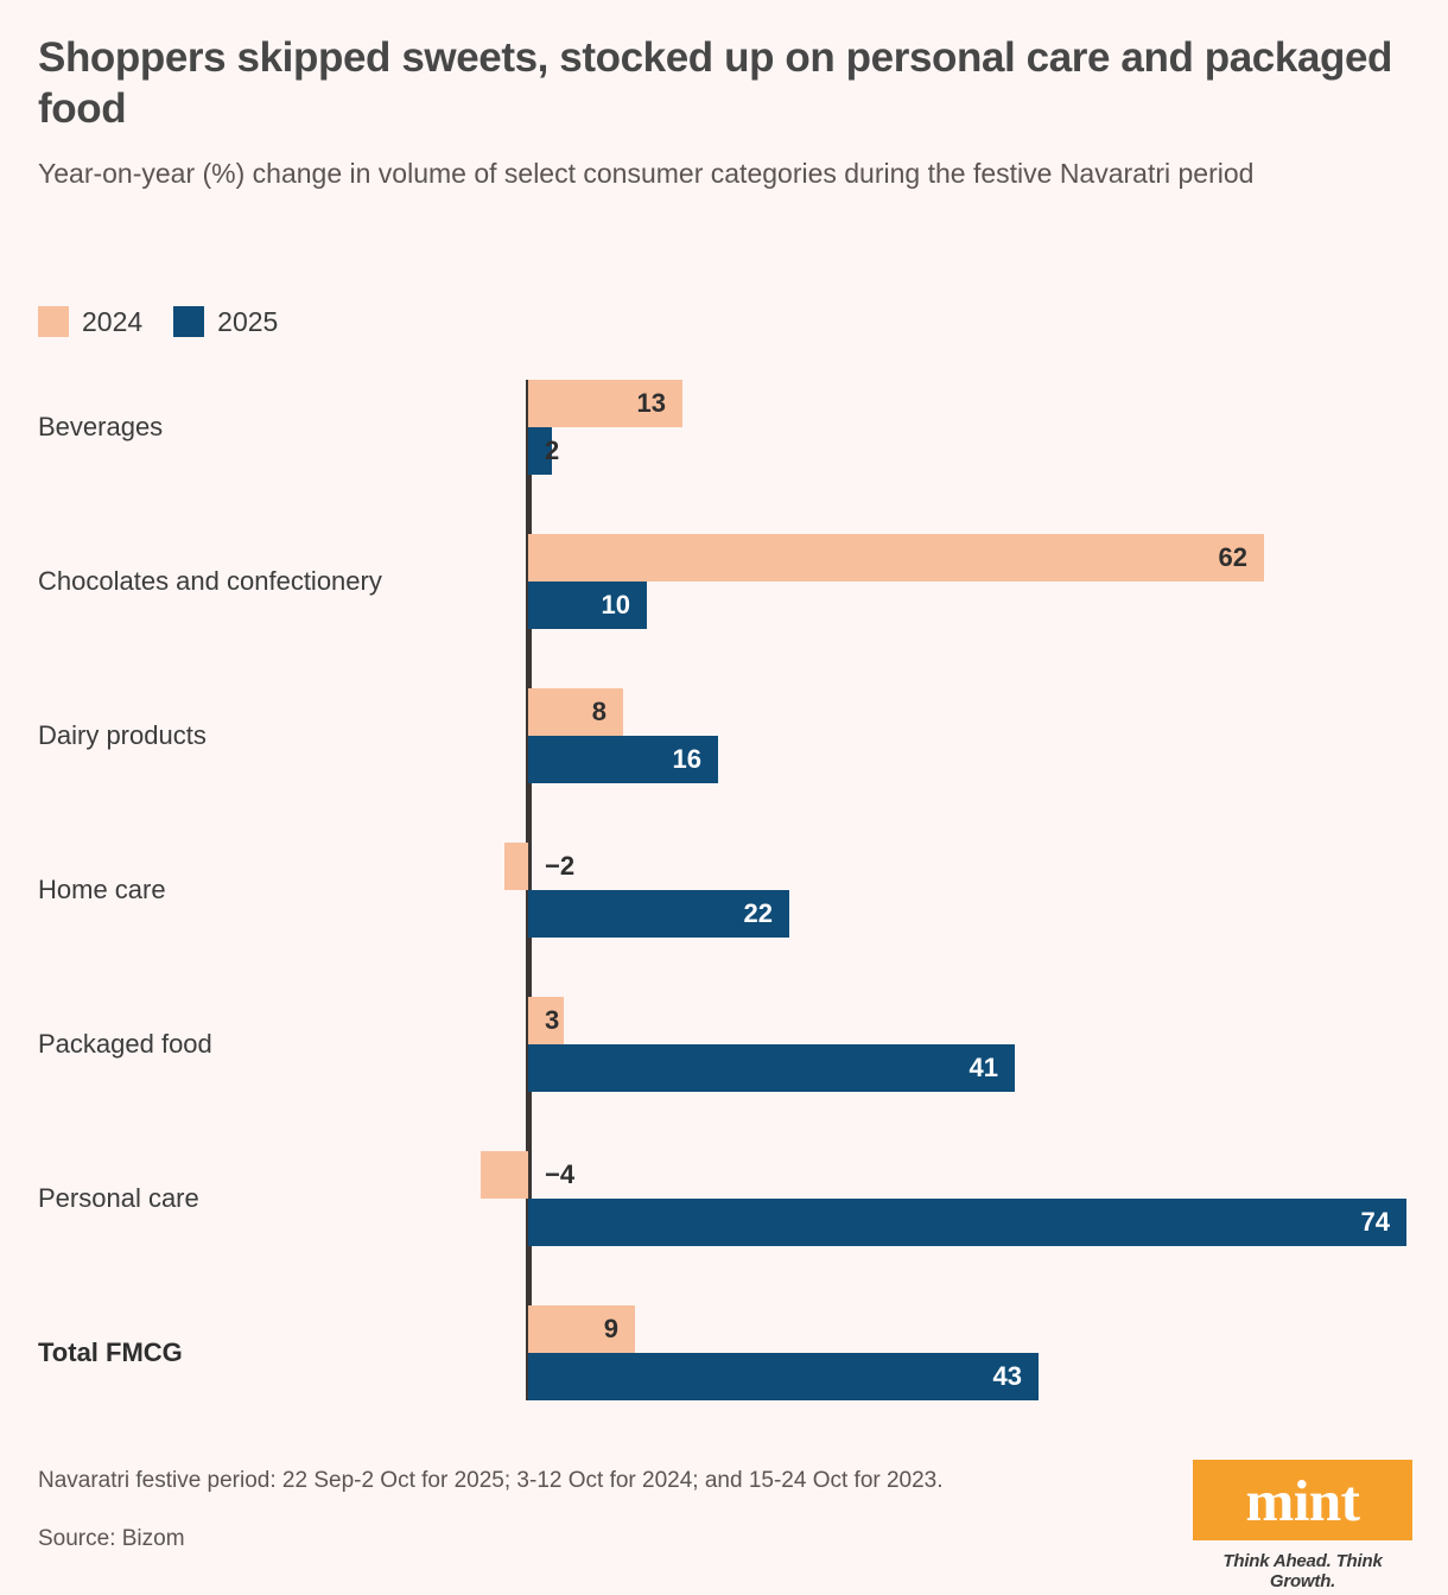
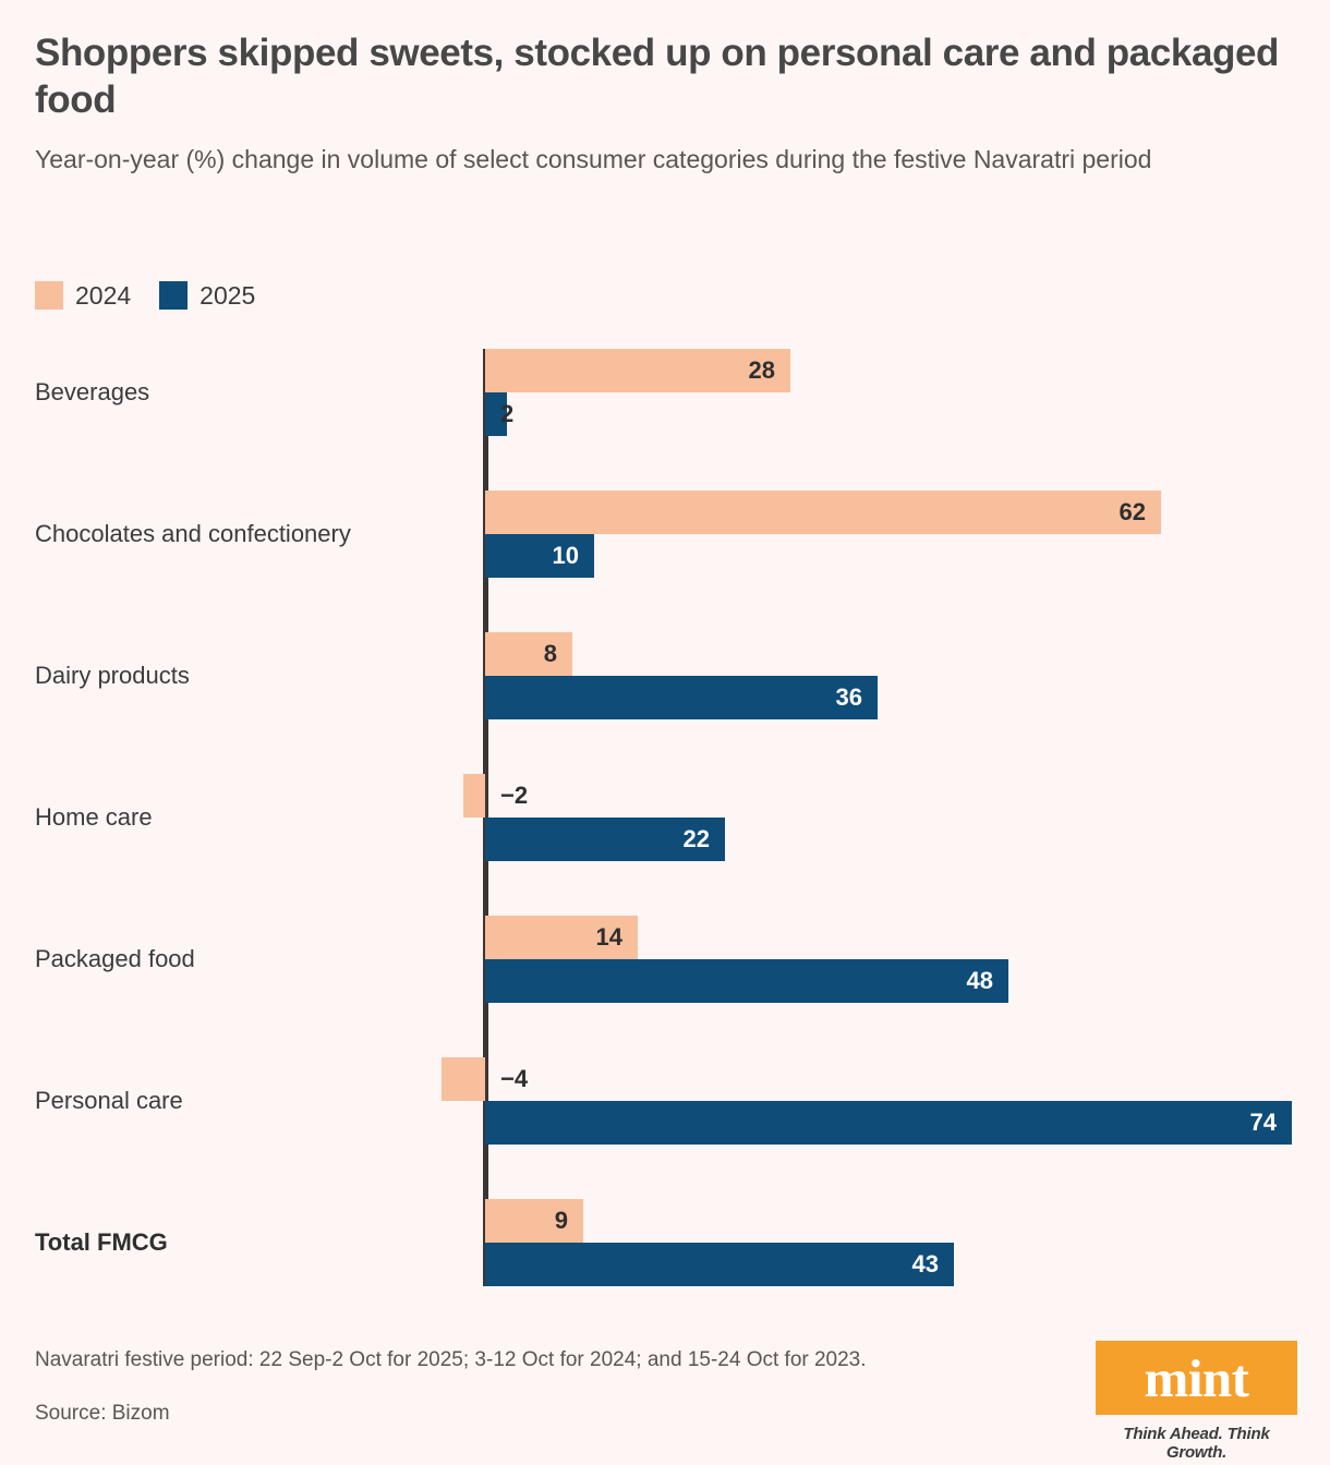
2024/Beverages: 13 -> 28
2025/Dairy products: 16 -> 36
2024/Packaged food: 3 -> 14
2025/Packaged food: 41 -> 48
